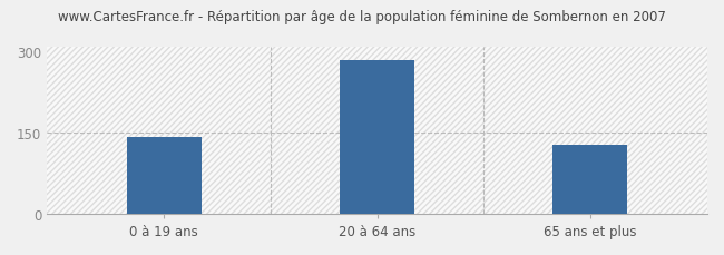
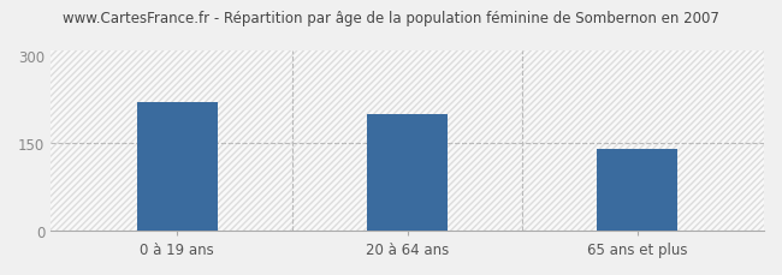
0 à 19 ans: 142 -> 220
20 à 64 ans: 285 -> 200
65 ans et plus: 128 -> 140
